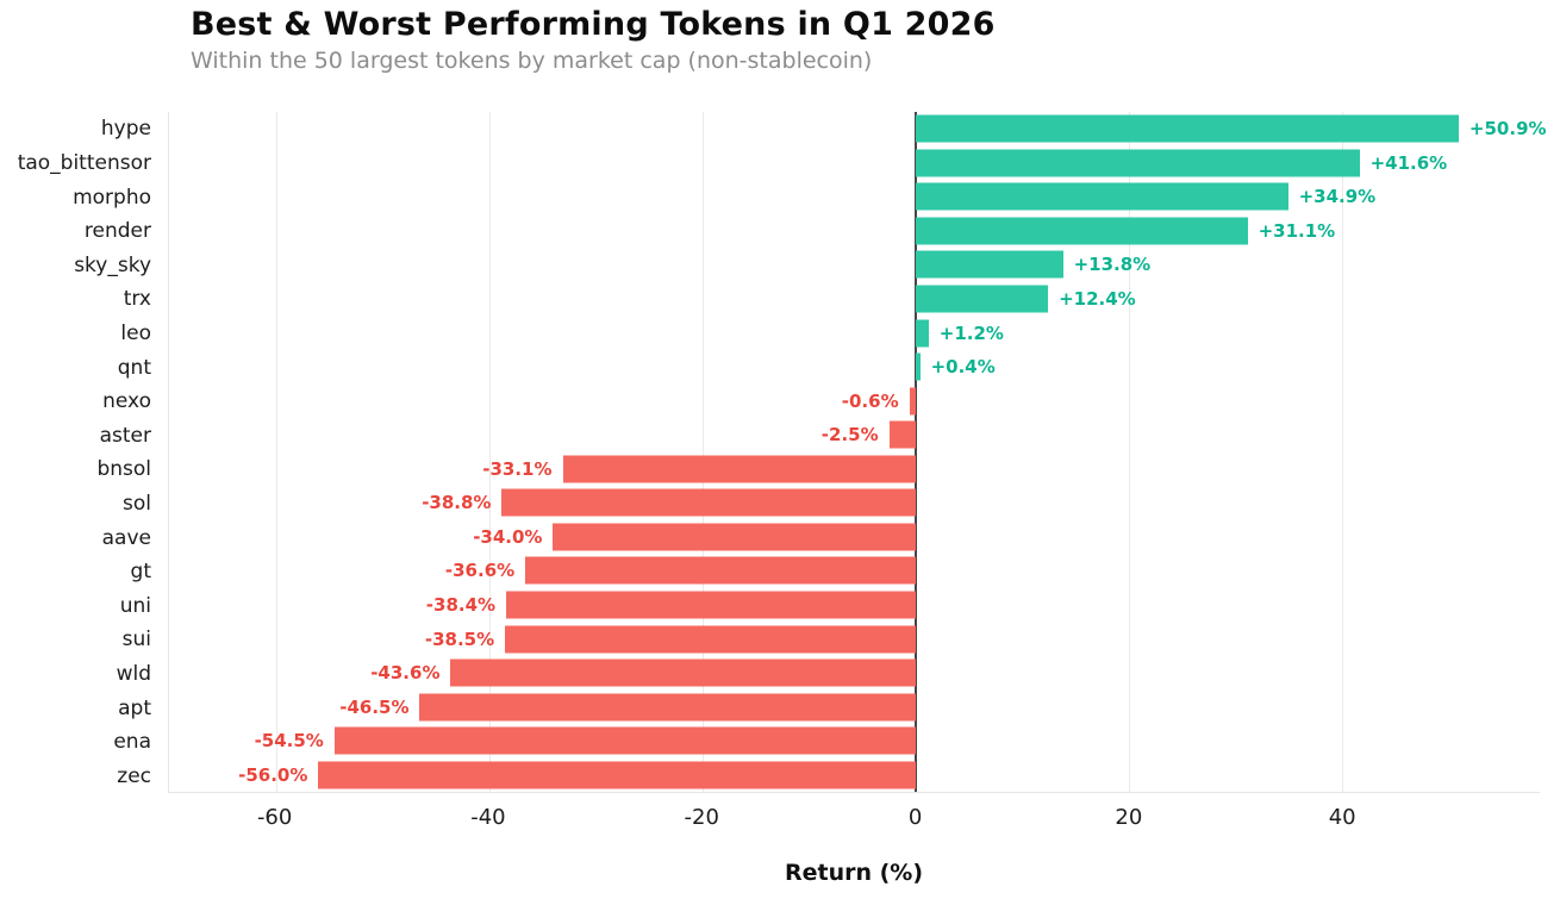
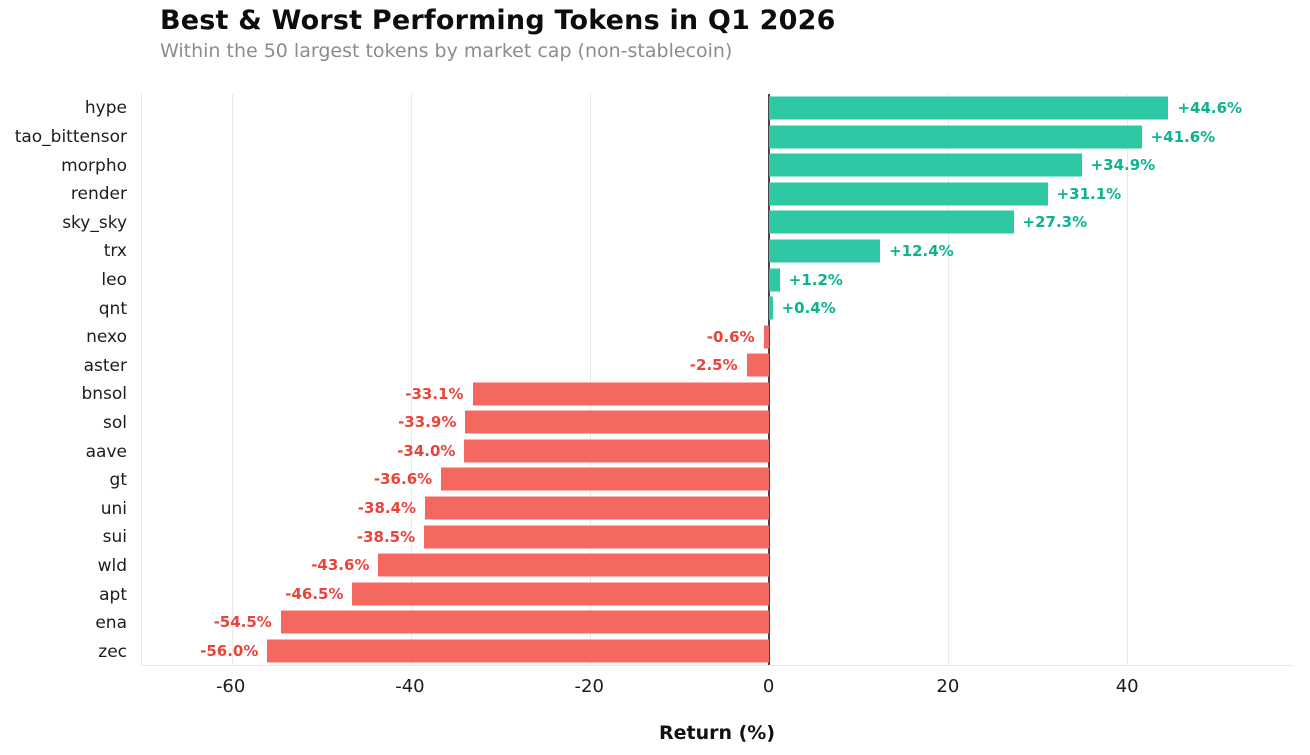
hype: +50.9% -> +44.6%
sky_sky: +13.8% -> +27.3%
sol: -38.8% -> -33.9%
